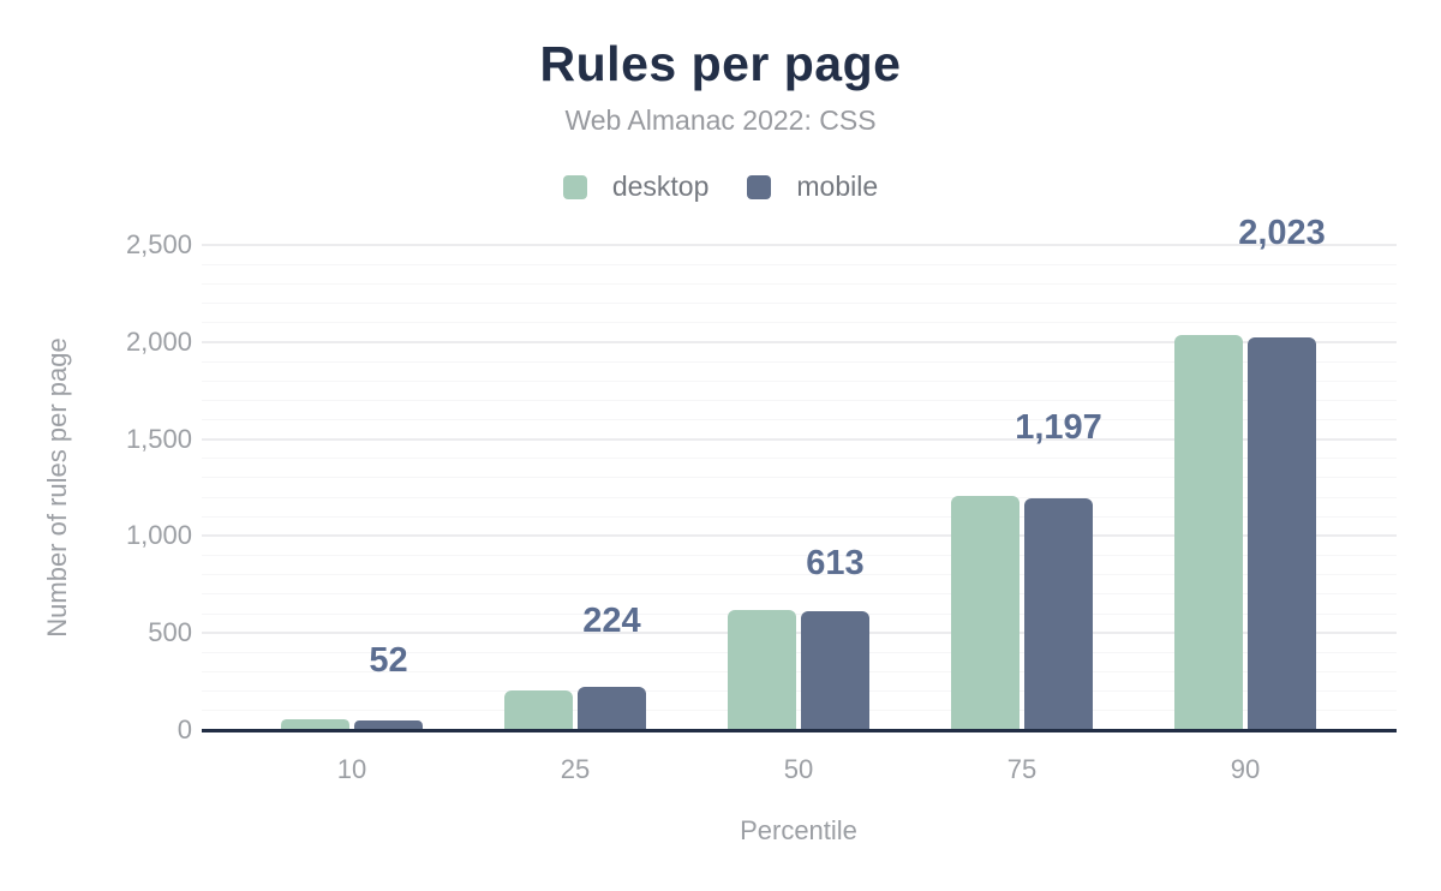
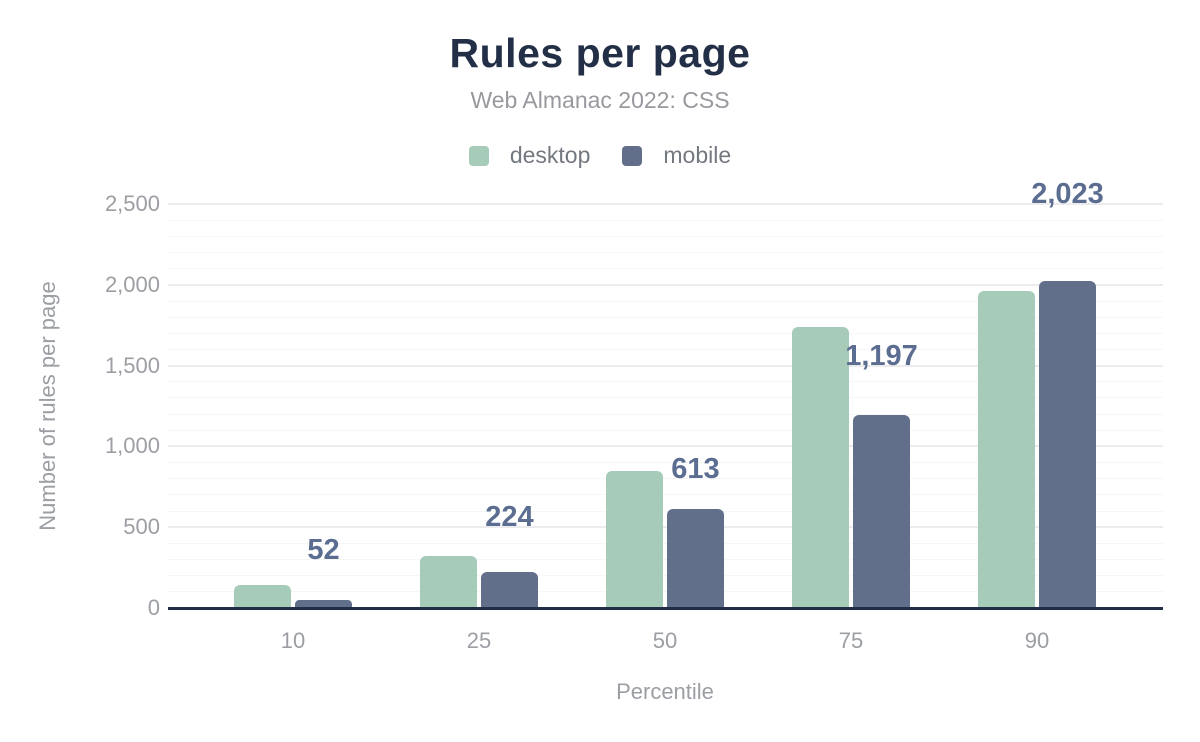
desktop/10: 60 -> 140
desktop/25: 210 -> 320
desktop/50: 620 -> 850
desktop/75: 1210 -> 1740
desktop/90: 2040 -> 1960
